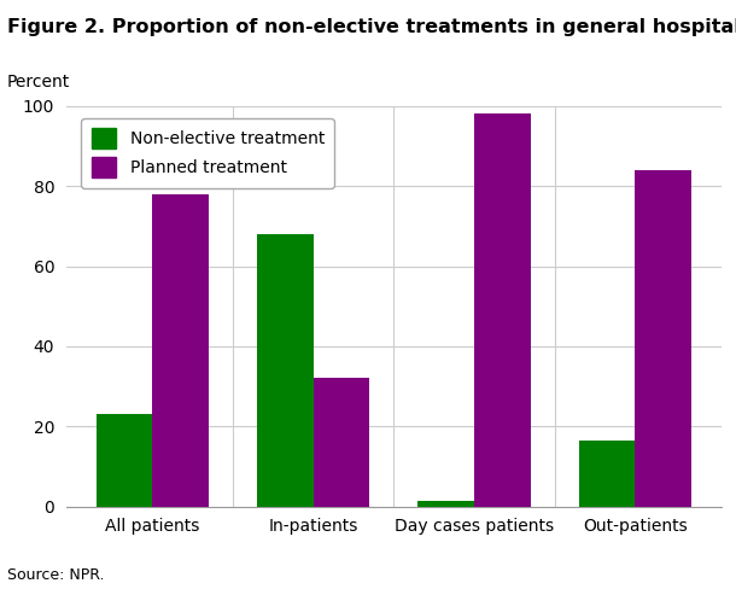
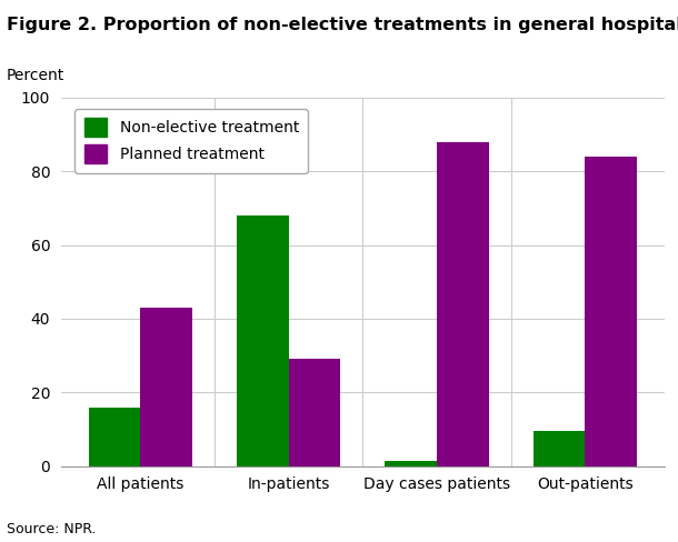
Non-elective treatment/All patients: 23.0 -> 16.0
Planned treatment/All patients: 78 -> 43
Planned treatment/In-patients: 32 -> 29
Planned treatment/Day cases patients: 98 -> 88
Non-elective treatment/Out-patients: 16.5 -> 9.5
